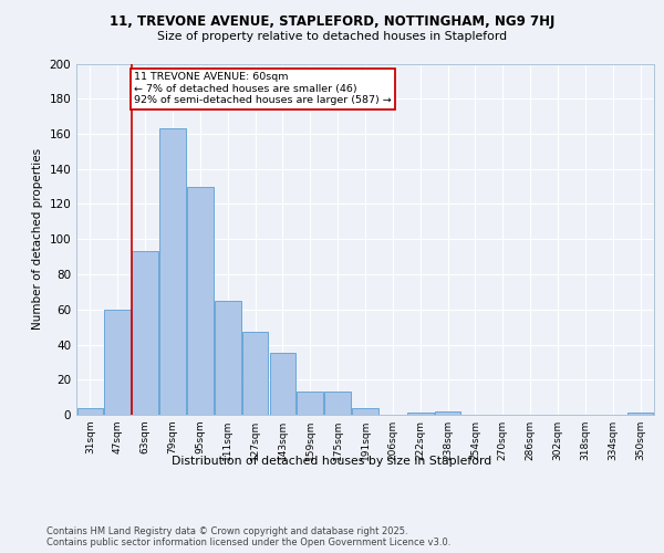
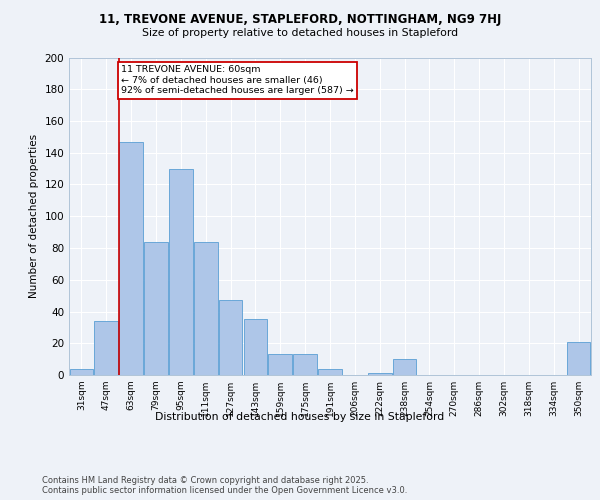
47sqm: 60 -> 34
63sqm: 93 -> 147
79sqm: 163 -> 84
111sqm: 65 -> 84
238sqm: 2 -> 10
350sqm: 1 -> 21
